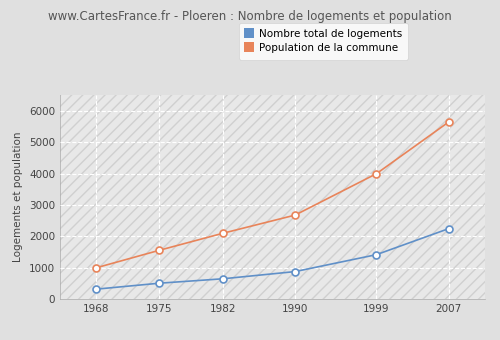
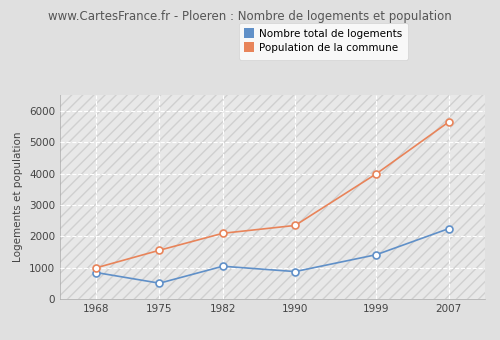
Nombre total de logements/1968: 320 -> 850
Nombre total de logements/1982: 650 -> 1050
Population de la commune/1990: 2680 -> 2350
